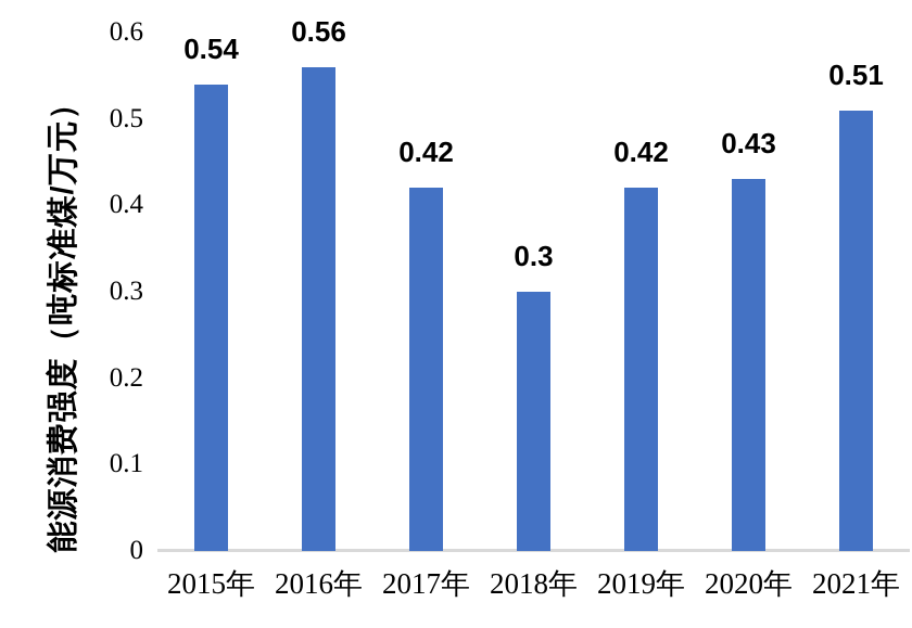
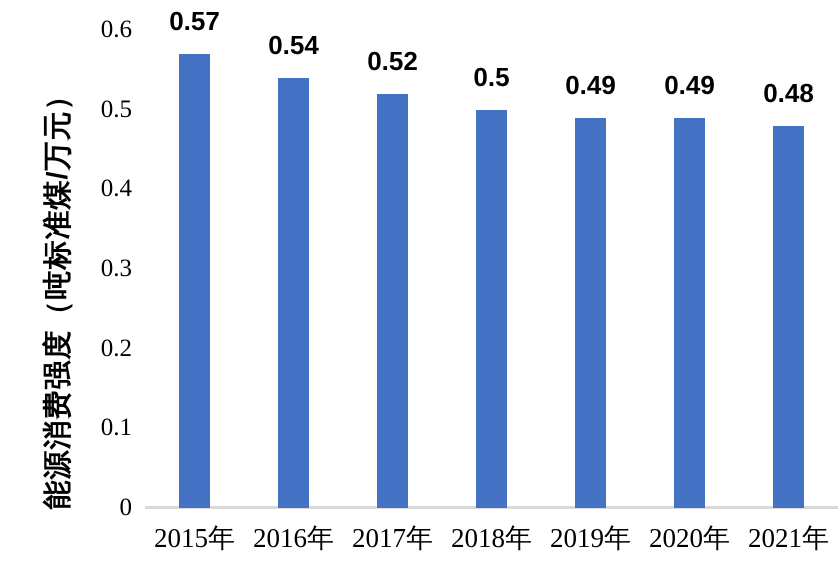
2015年: 0.54 -> 0.57
2016年: 0.56 -> 0.54
2017年: 0.42 -> 0.52
2018年: 0.3 -> 0.5
2019年: 0.42 -> 0.49
2020年: 0.43 -> 0.49
2021年: 0.51 -> 0.48
